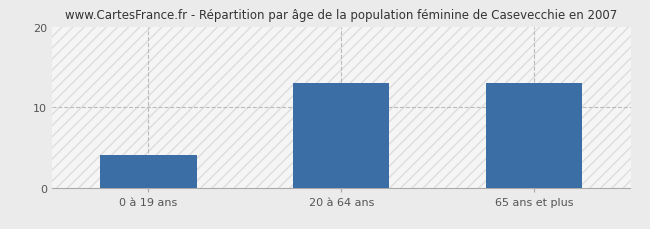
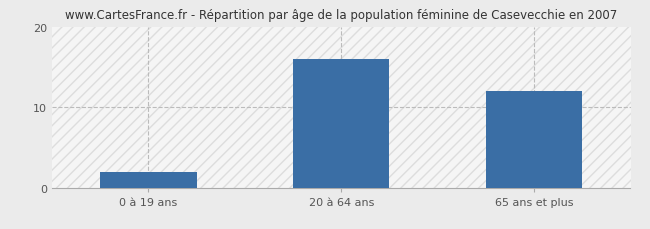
0 à 19 ans: 4 -> 2
20 à 64 ans: 13 -> 16
65 ans et plus: 13 -> 12
